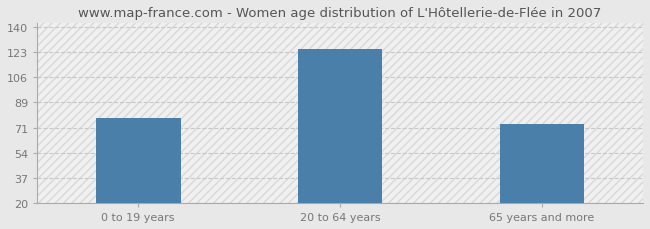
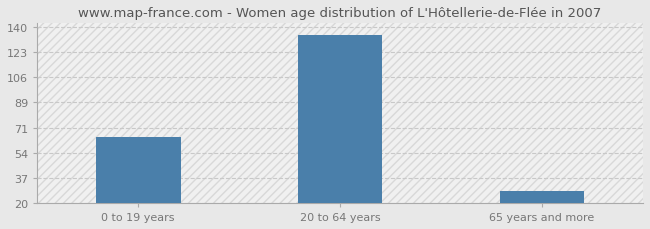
0 to 19 years: 78 -> 65
20 to 64 years: 125 -> 135
65 years and more: 74 -> 28
